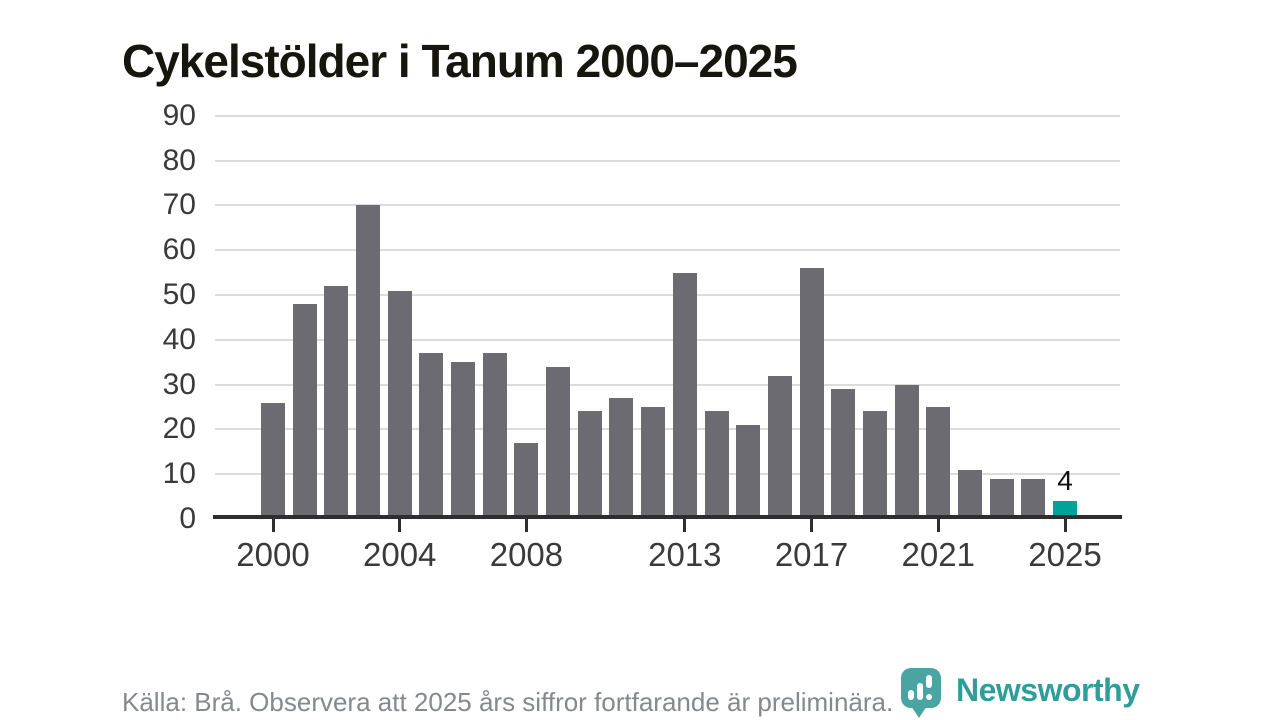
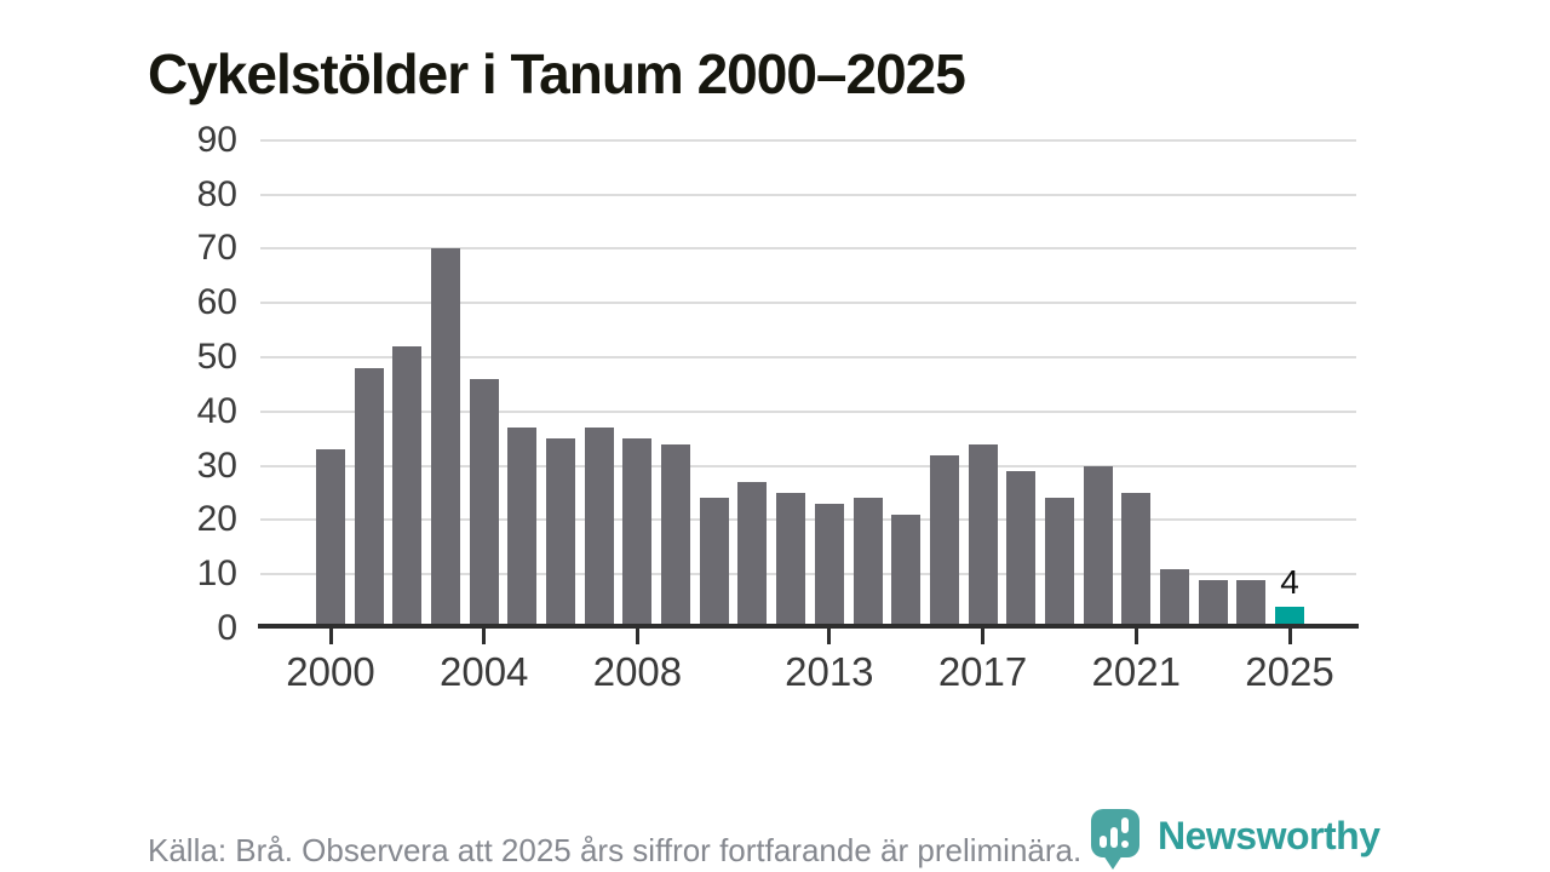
2000: 26 -> 33
2004: 51 -> 46
2008: 17 -> 35
2013: 55 -> 23
2017: 56 -> 34
